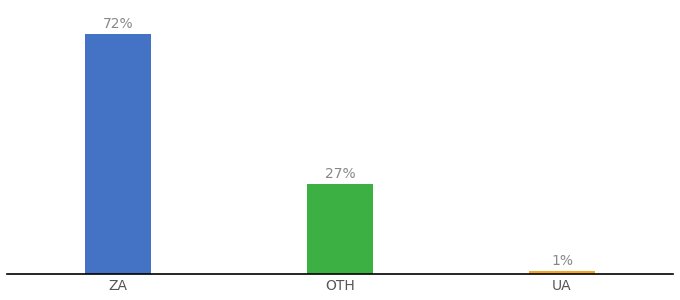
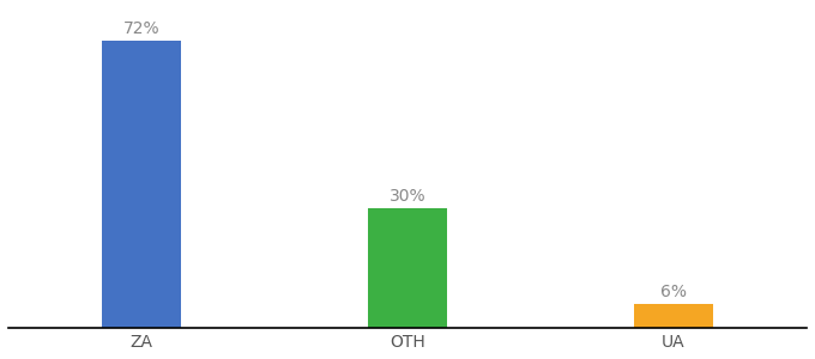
OTH: 27% -> 30%
UA: 1% -> 6%
